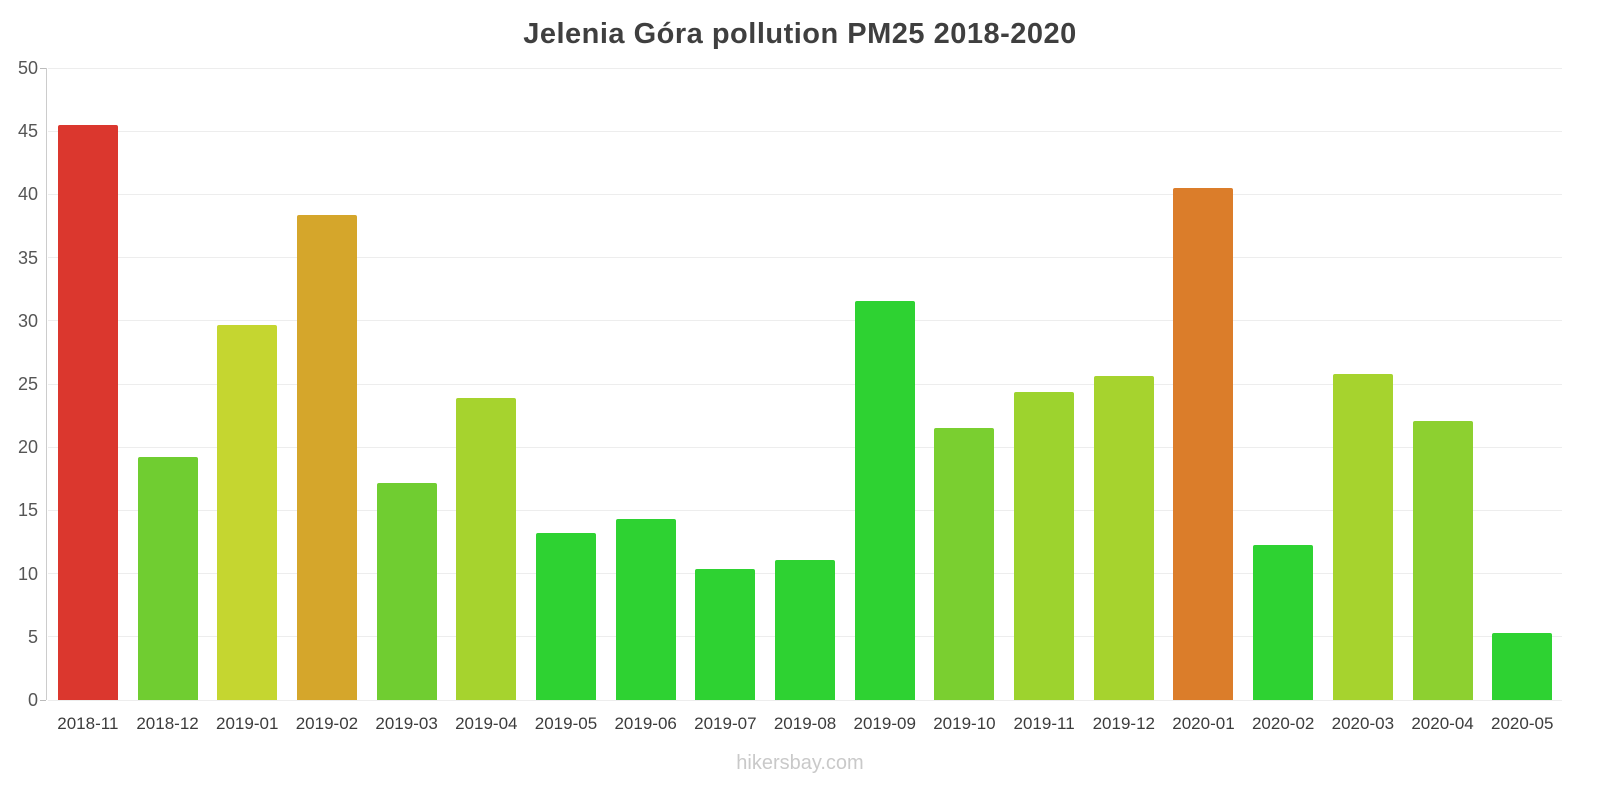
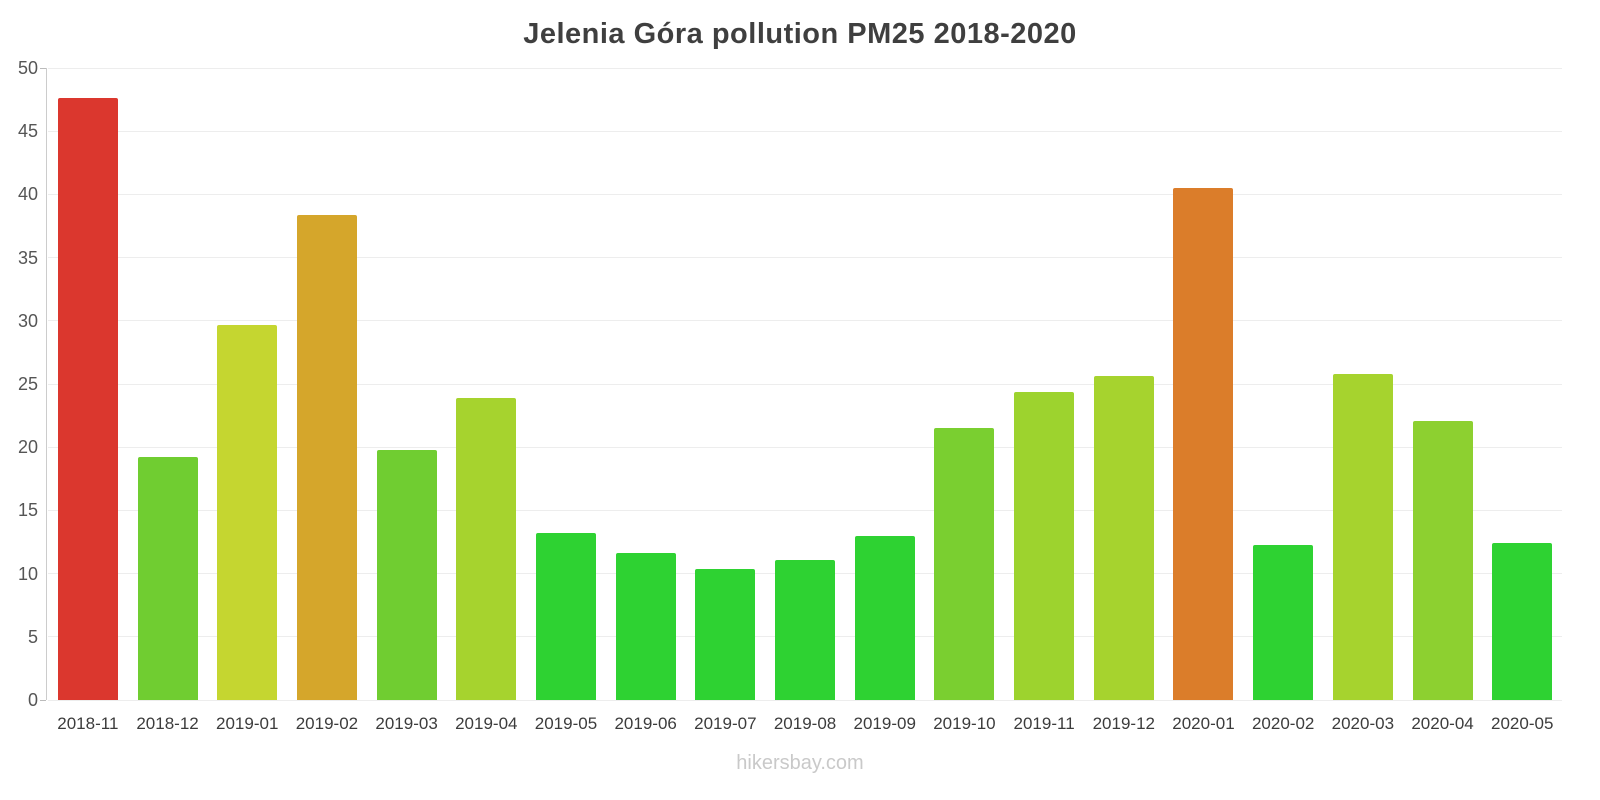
2018-11: 45.5 -> 47.6
2019-03: 17.2 -> 19.8
2019-06: 14.3 -> 11.6
2019-09: 31.6 -> 13.0
2020-05: 5.3 -> 12.4
